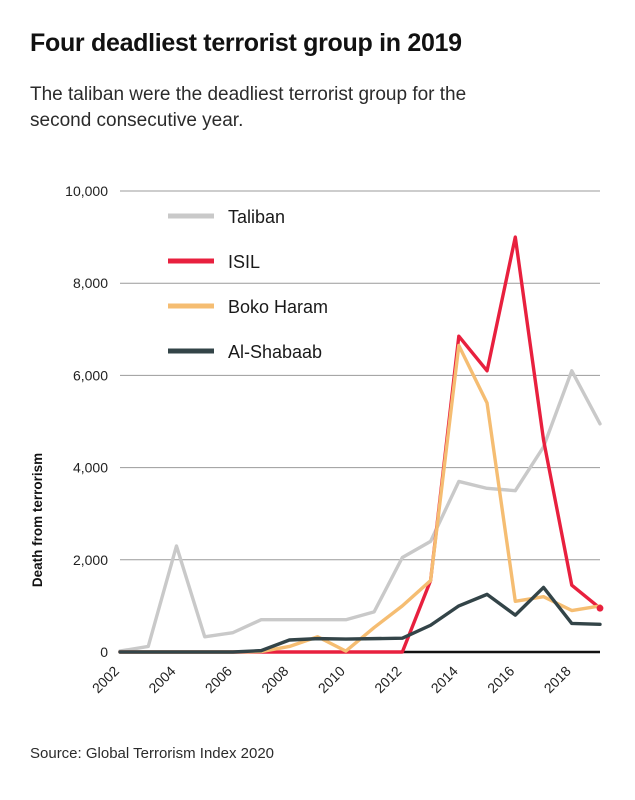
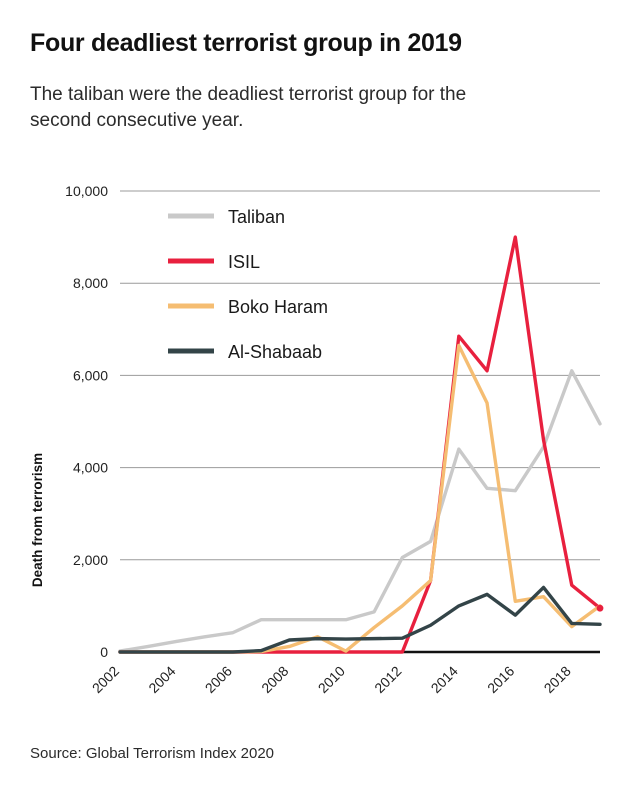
Taliban/2004: 2300 -> 200
Taliban/2014: 3700 -> 4400
Boko Haram/2018: 900 -> 600
